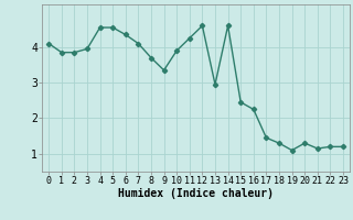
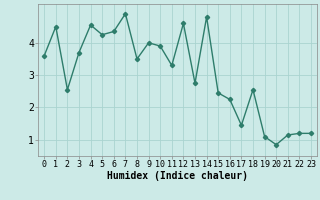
0: 4.10 -> 3.60
1: 3.85 -> 4.50
2: 3.85 -> 2.55
3: 3.95 -> 3.70
5: 4.55 -> 4.25
7: 4.10 -> 4.90
8: 3.70 -> 3.50
9: 3.35 -> 4.00
11: 4.25 -> 3.30
13: 2.95 -> 2.75
14: 4.60 -> 4.80
18: 1.30 -> 2.55
20: 1.30 -> 0.85
